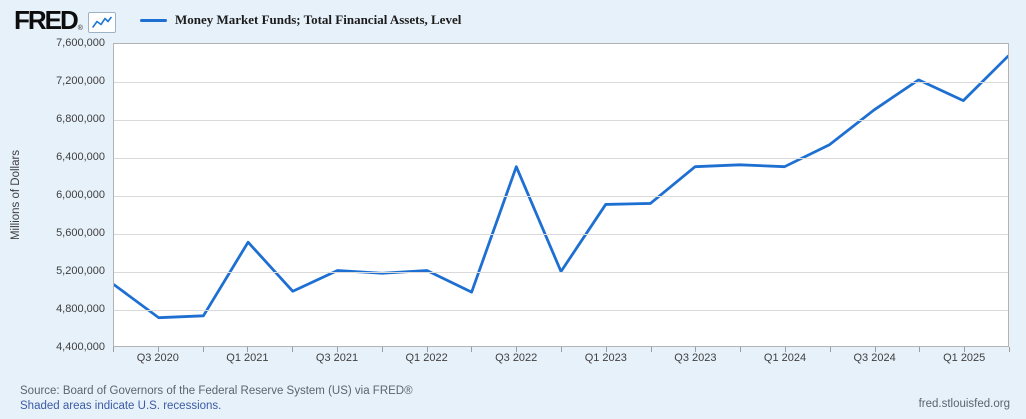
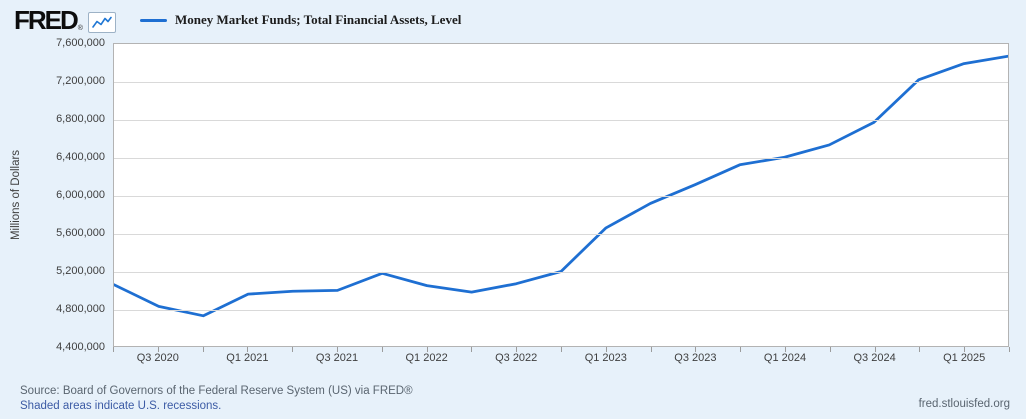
Q3 2020: 4700000 -> 4800000
Q1 2021: 5500000 -> 5000000
Q3 2021: 5200000 -> 5000000
Q1 2022: 5200000 -> 5000000
Q3 2022: 6300000 -> 5100000
Q1 2023: 5900000 -> 5600000
Q3 2023: 6300000 -> 6100000
Q1 2024: 6300000 -> 6400000
Q3 2024: 6900000 -> 6800000
Q1 2025: 7000000 -> 7400000
